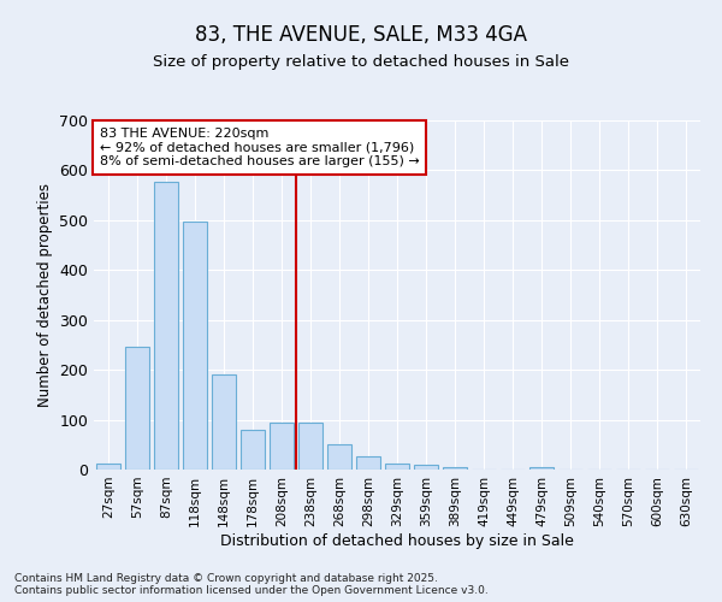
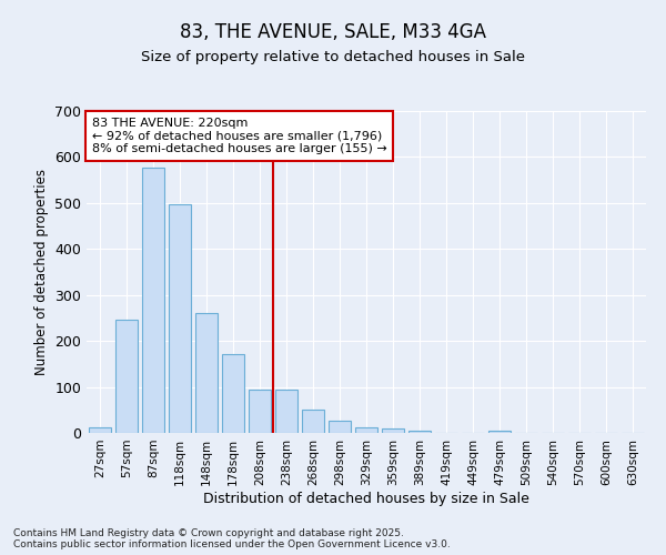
148sqm: 190 -> 261
178sqm: 80 -> 172
